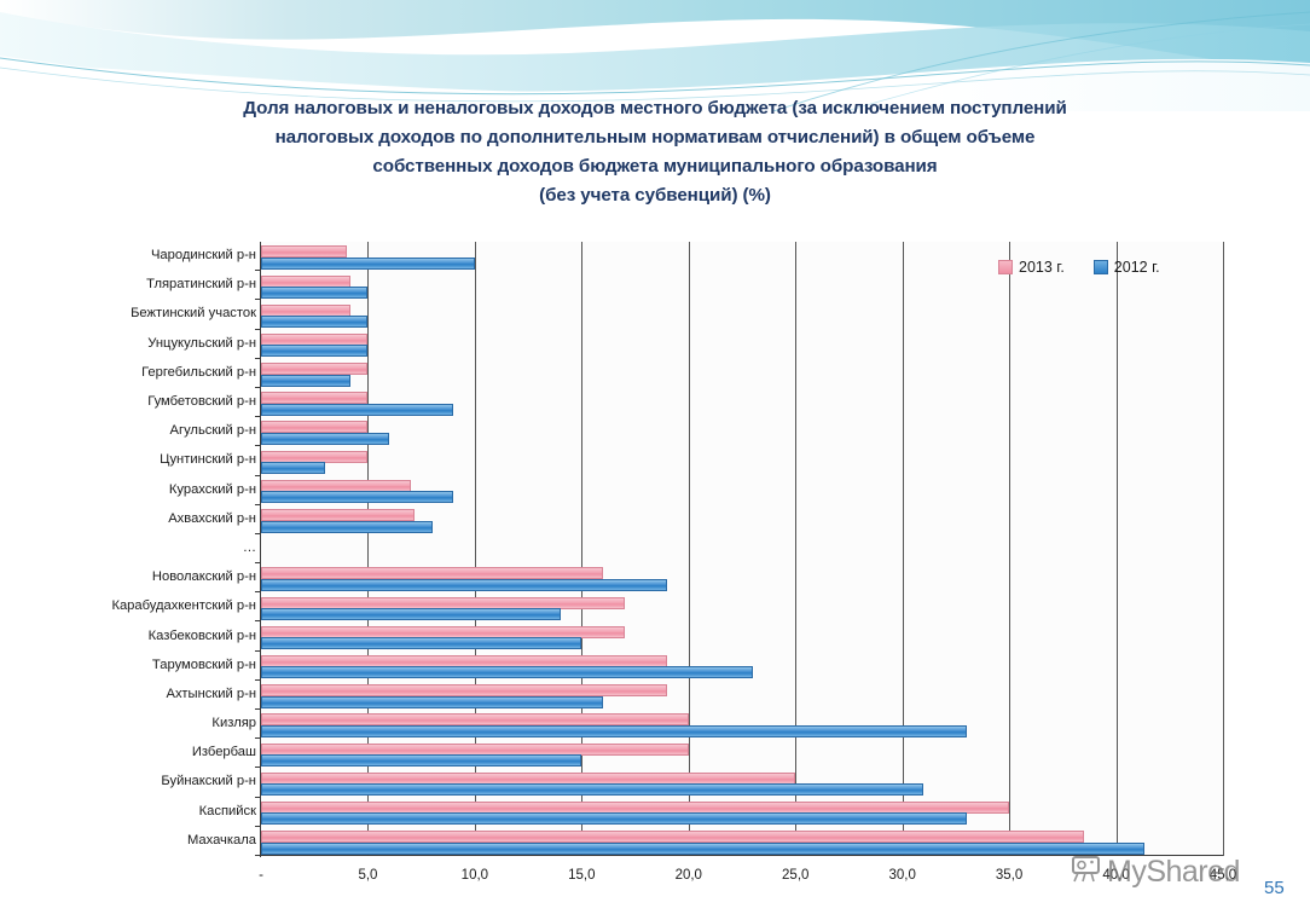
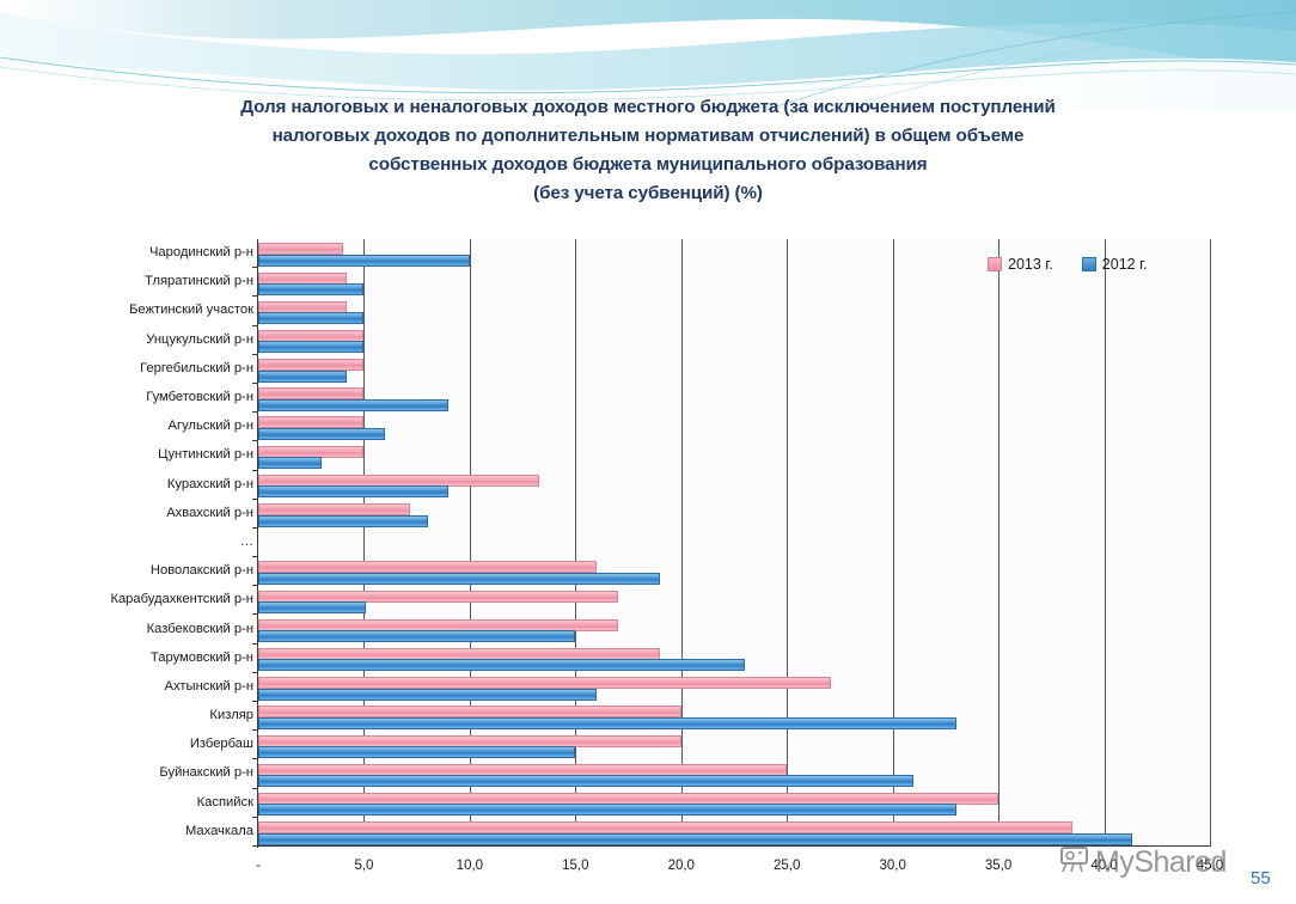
2013 г./Курахский р-н: 7,0 -> 13,3
2012 г./Карабудахкентский р-н: 14,0 -> 5,1
2013 г./Ахтынский р-н: 19,0 -> 27,1
